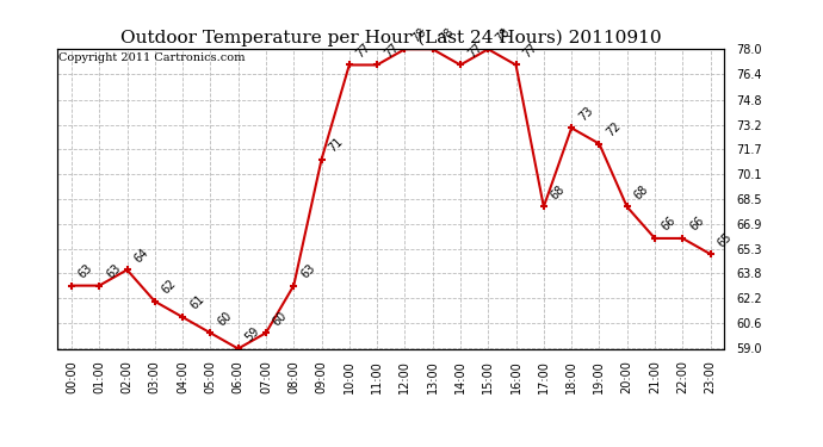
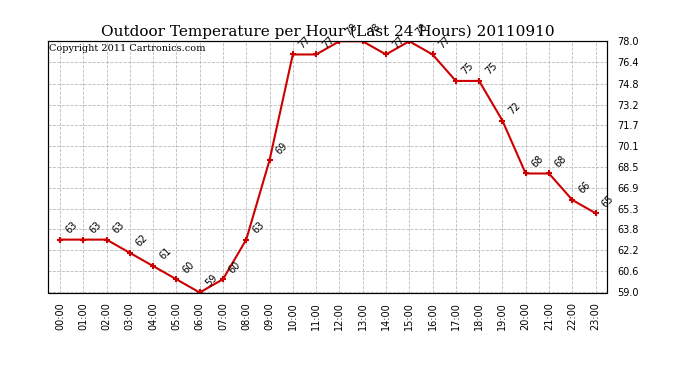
02:00: 64 -> 63
09:00: 71 -> 69
17:00: 68 -> 75
18:00: 73 -> 75
21:00: 66 -> 68
